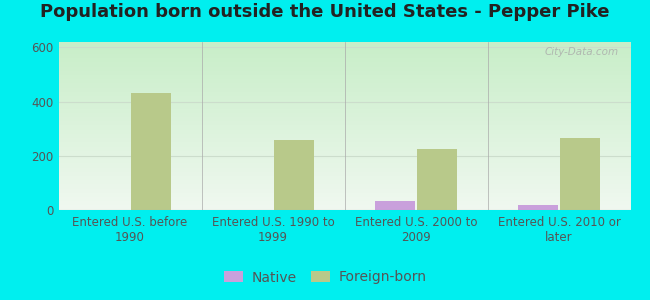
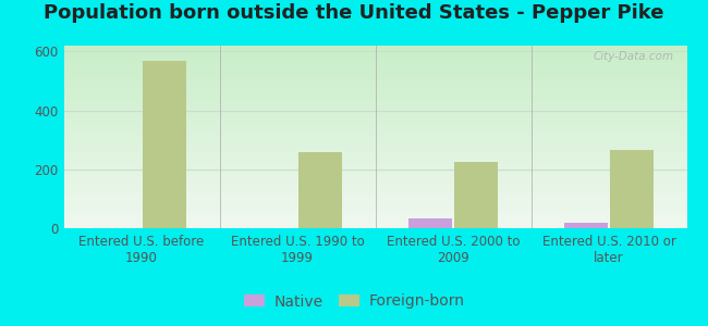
Foreign-born/Entered U.S. before 1990: 432 -> 570
